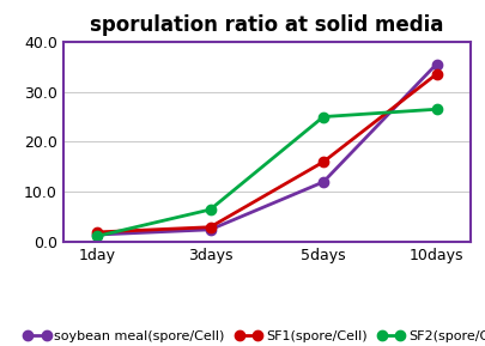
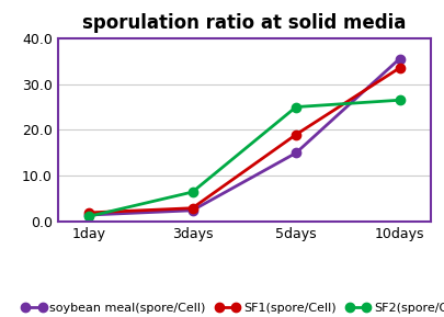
soybean meal(spore/Cell)/5days: 12.0 -> 15.0
SF1(spore/Cell)/5days: 16.0 -> 19.0
